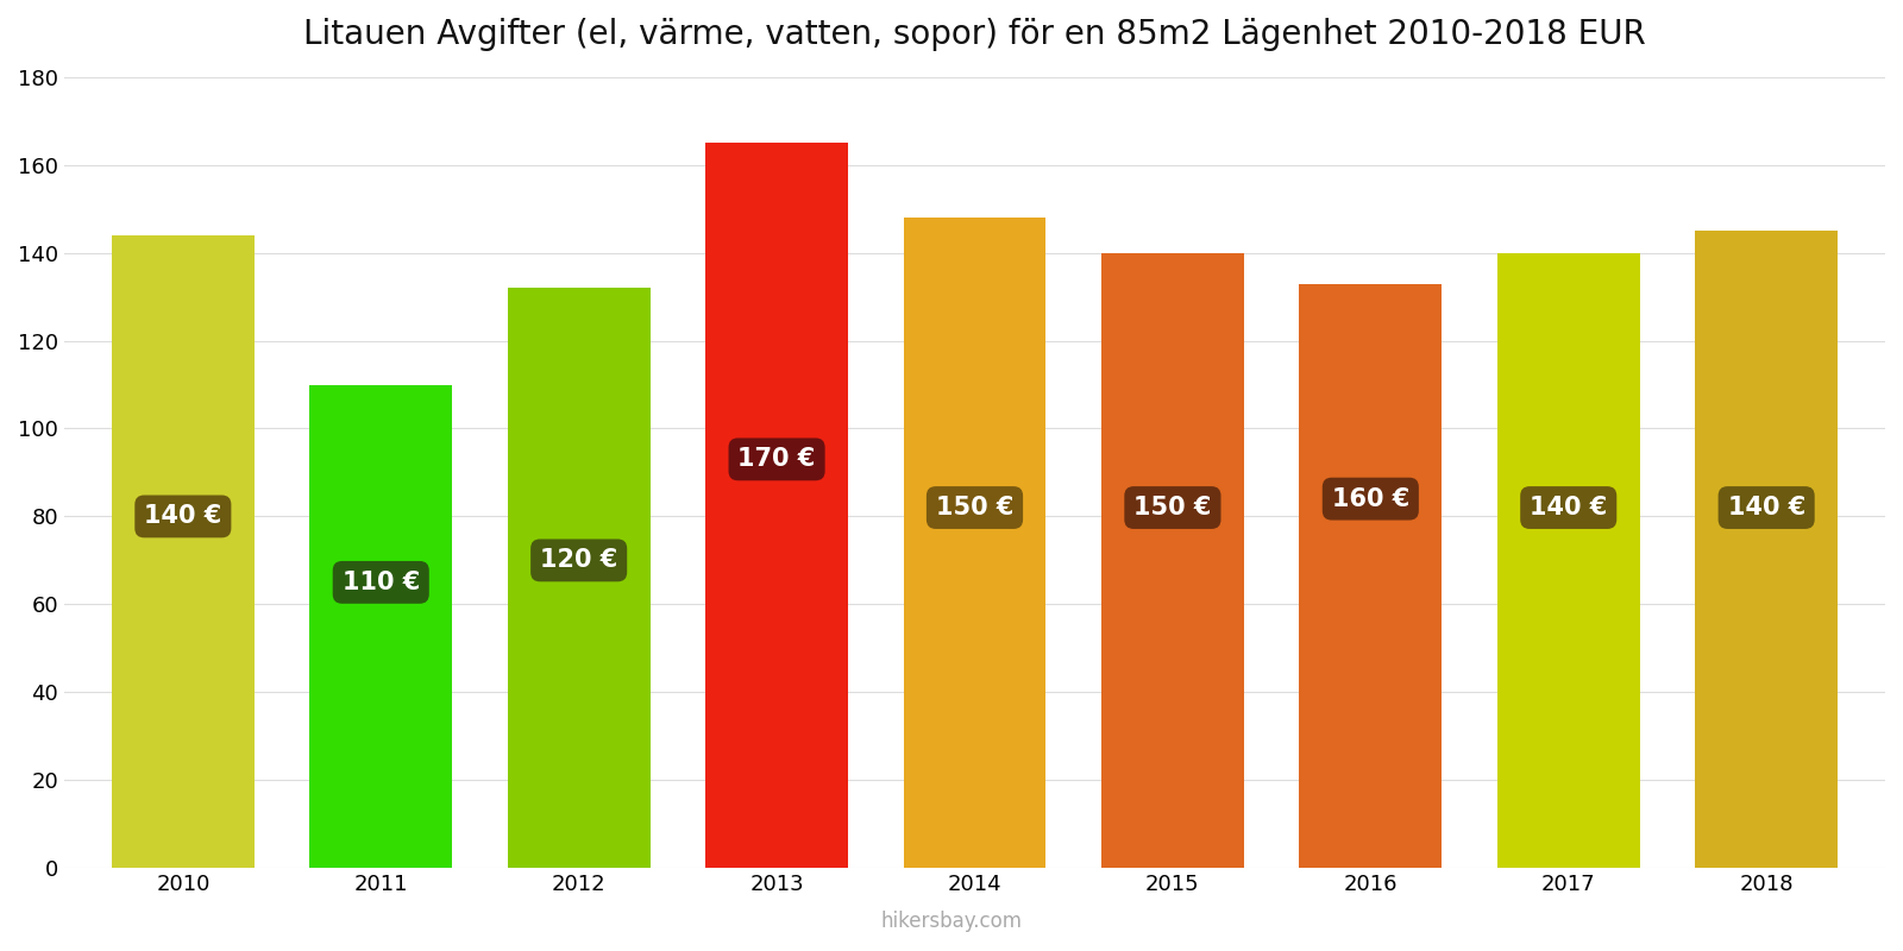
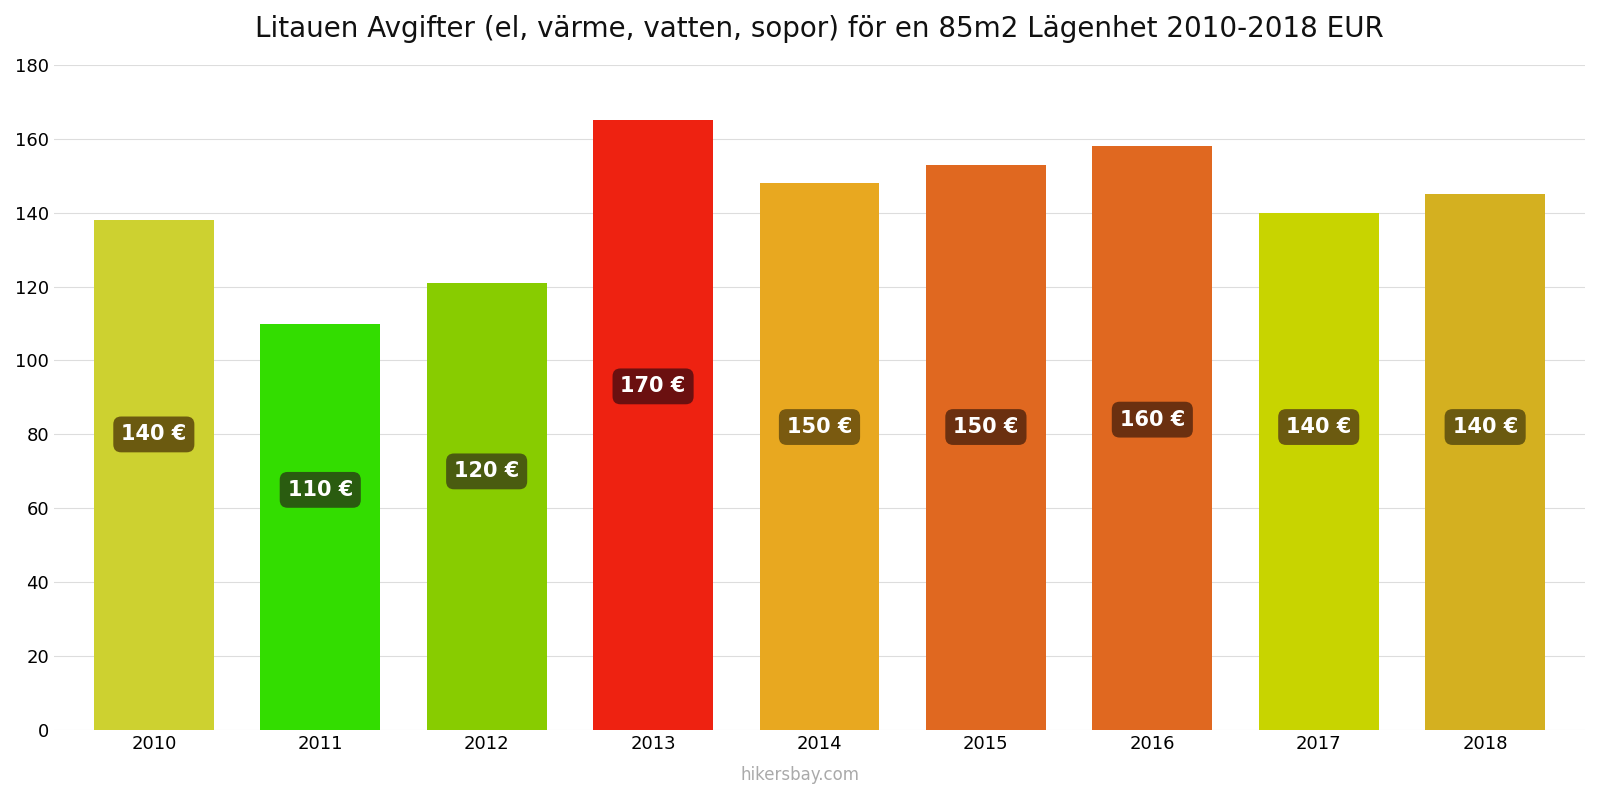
2010: 144 -> 138
2012: 132 -> 121
2015: 140 -> 153
2016: 133 -> 158
